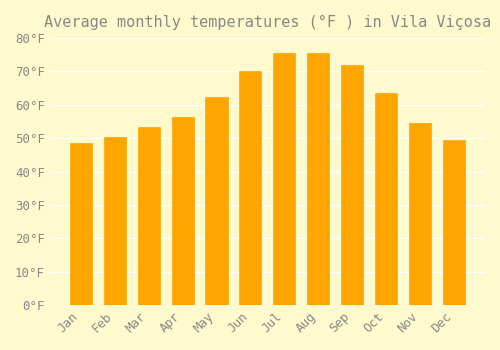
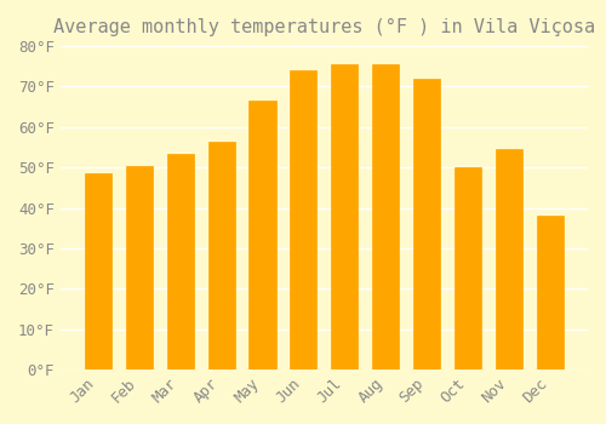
May: 62.5°F -> 66.5°F
Jun: 70.0°F -> 74.0°F
Oct: 63.5°F -> 50.0°F
Dec: 49.5°F -> 38.0°F
